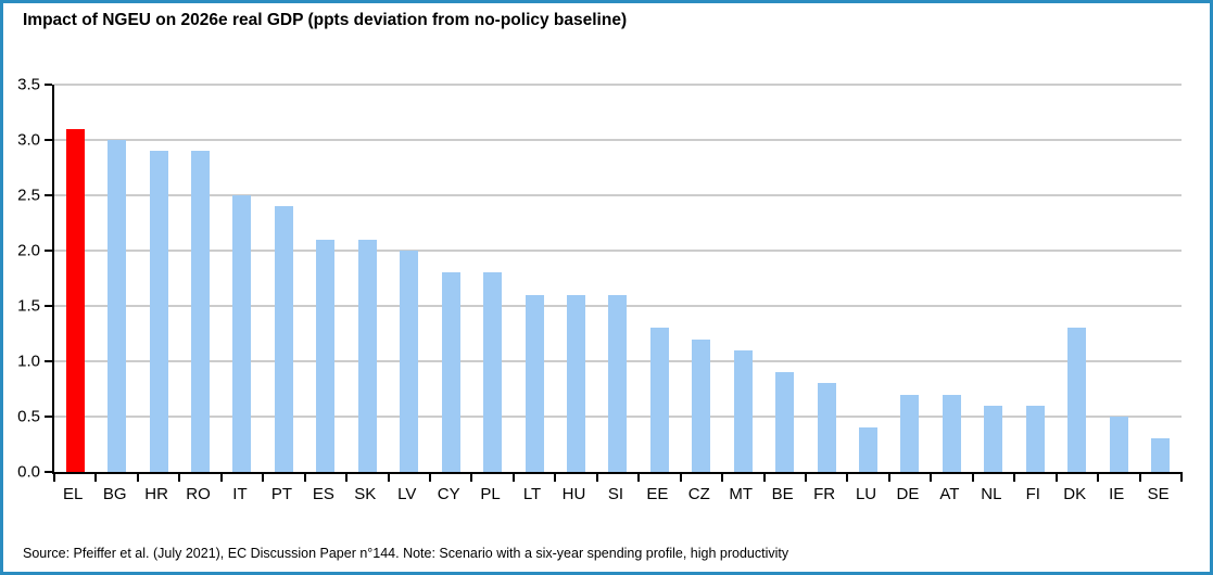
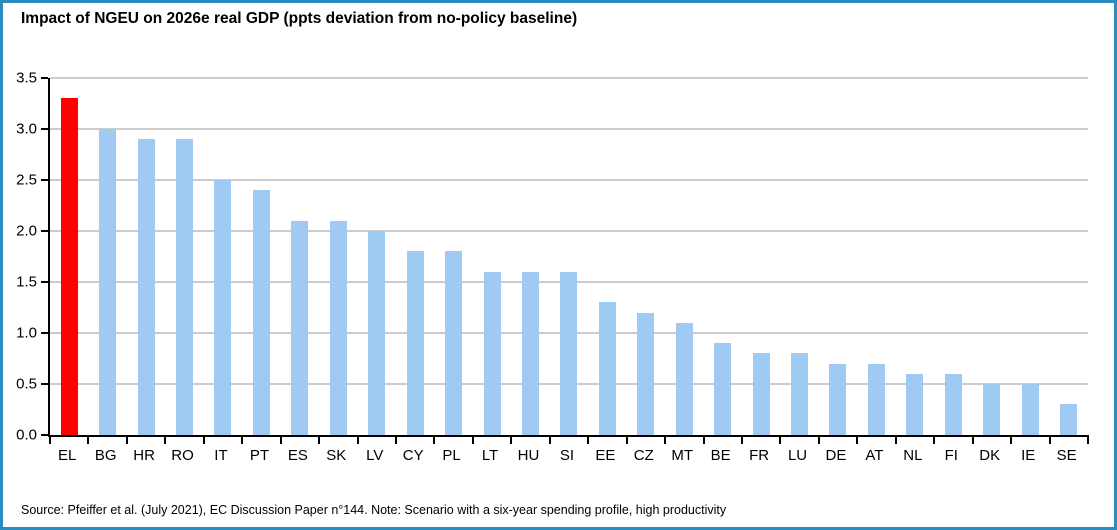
EL: 3.1 -> 3.3
LU: 0.4 -> 0.8
DK: 1.3 -> 0.5
